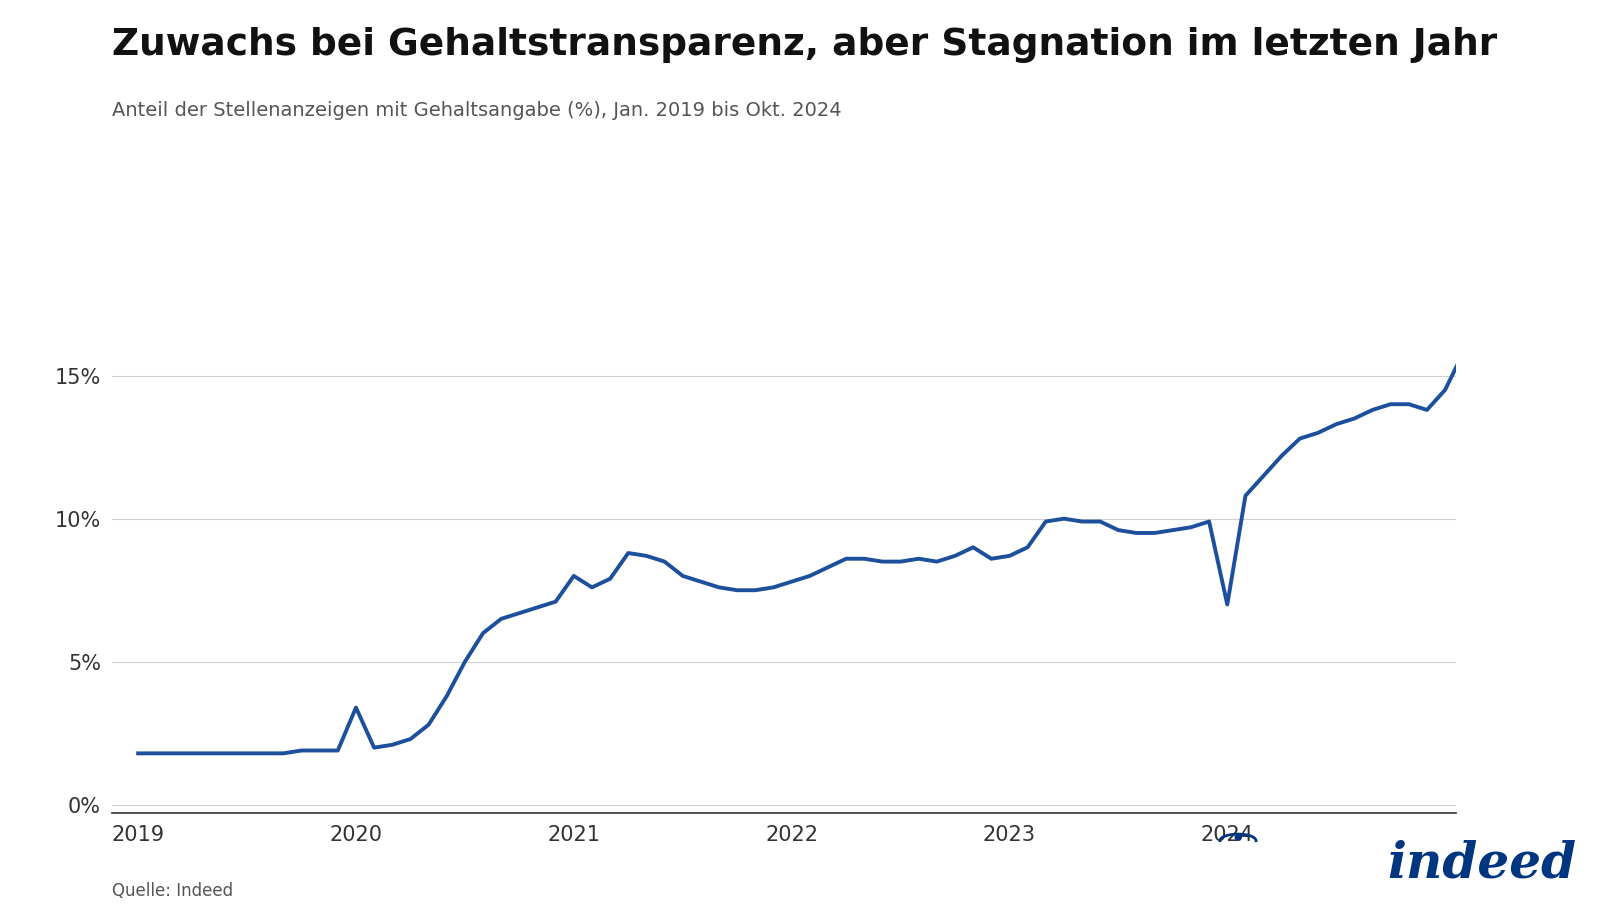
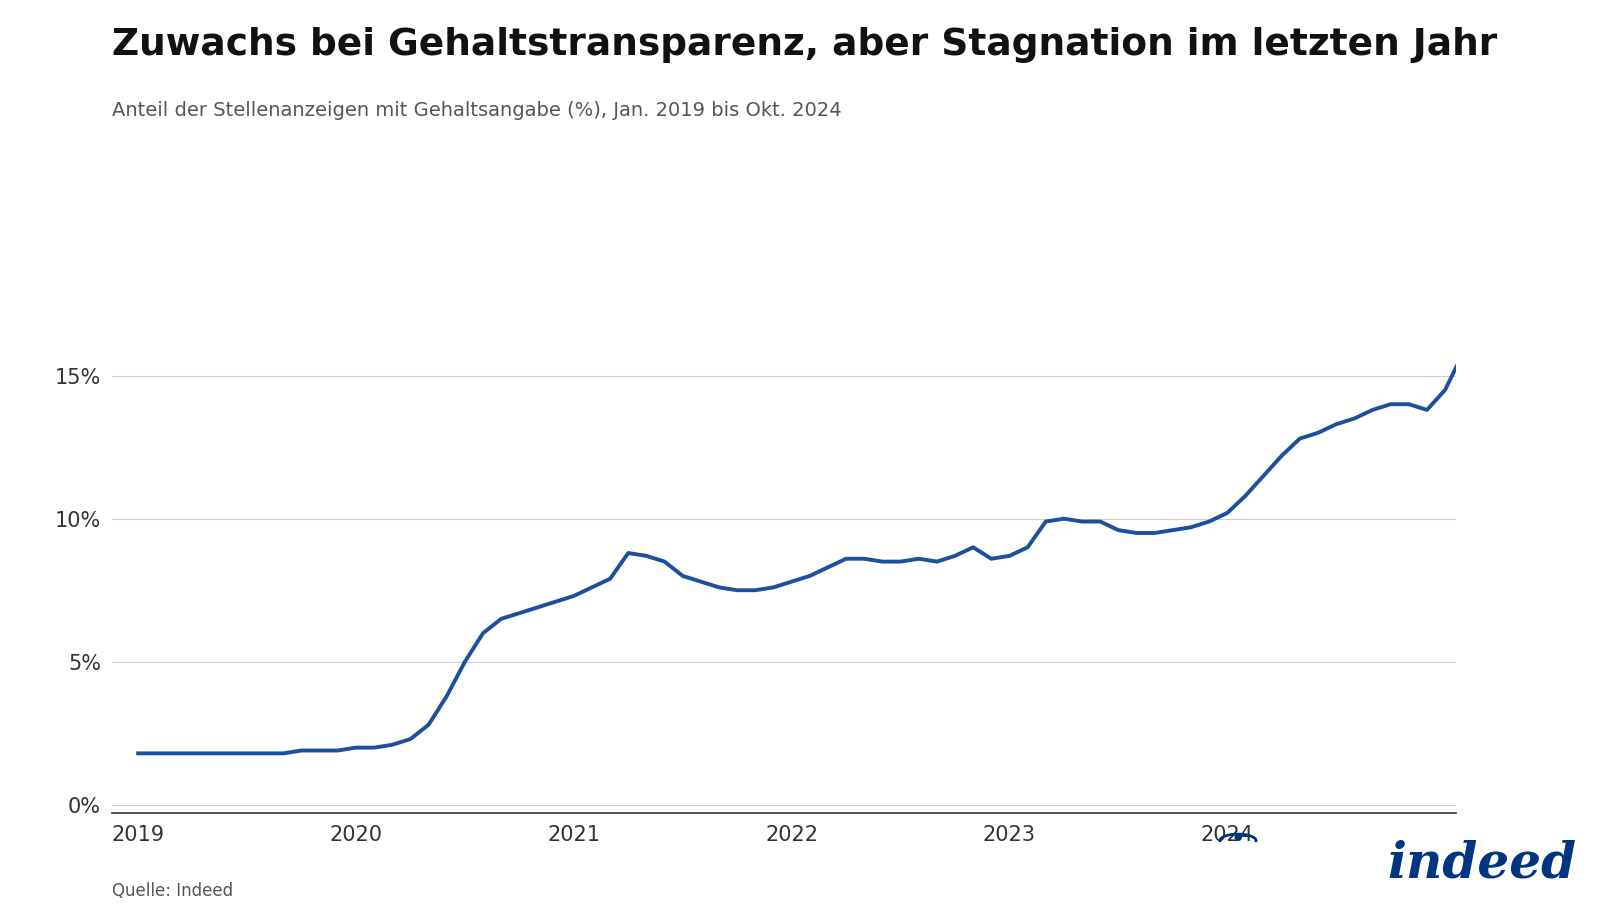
2020: 3.4% -> 2.0%
2021: 8.0% -> 7.3%
2024: 7.0% -> 10.2%
